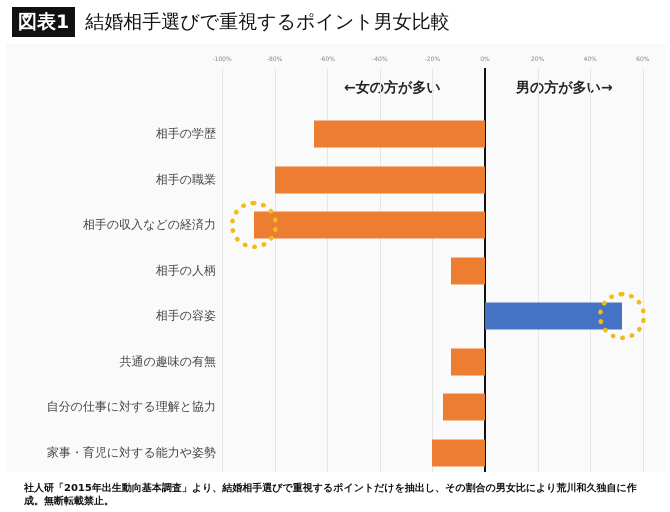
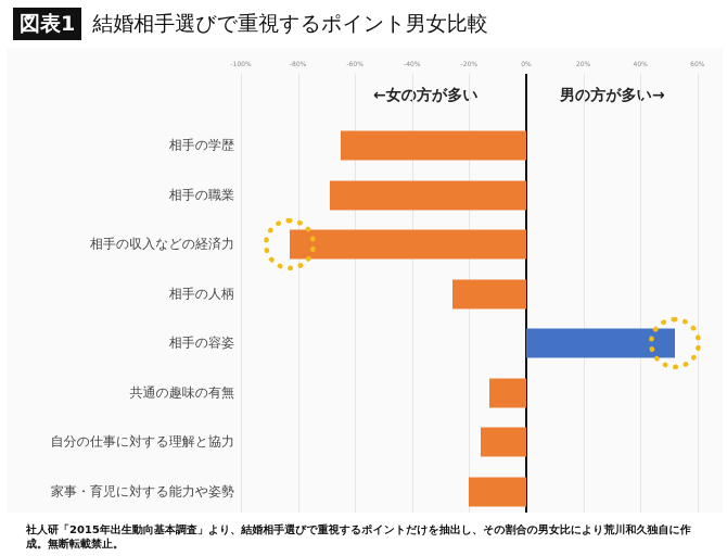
相手の職業: -80% -> -69%
相手の収入などの経済力: -88% -> -83%
相手の人柄: -13% -> -26%
